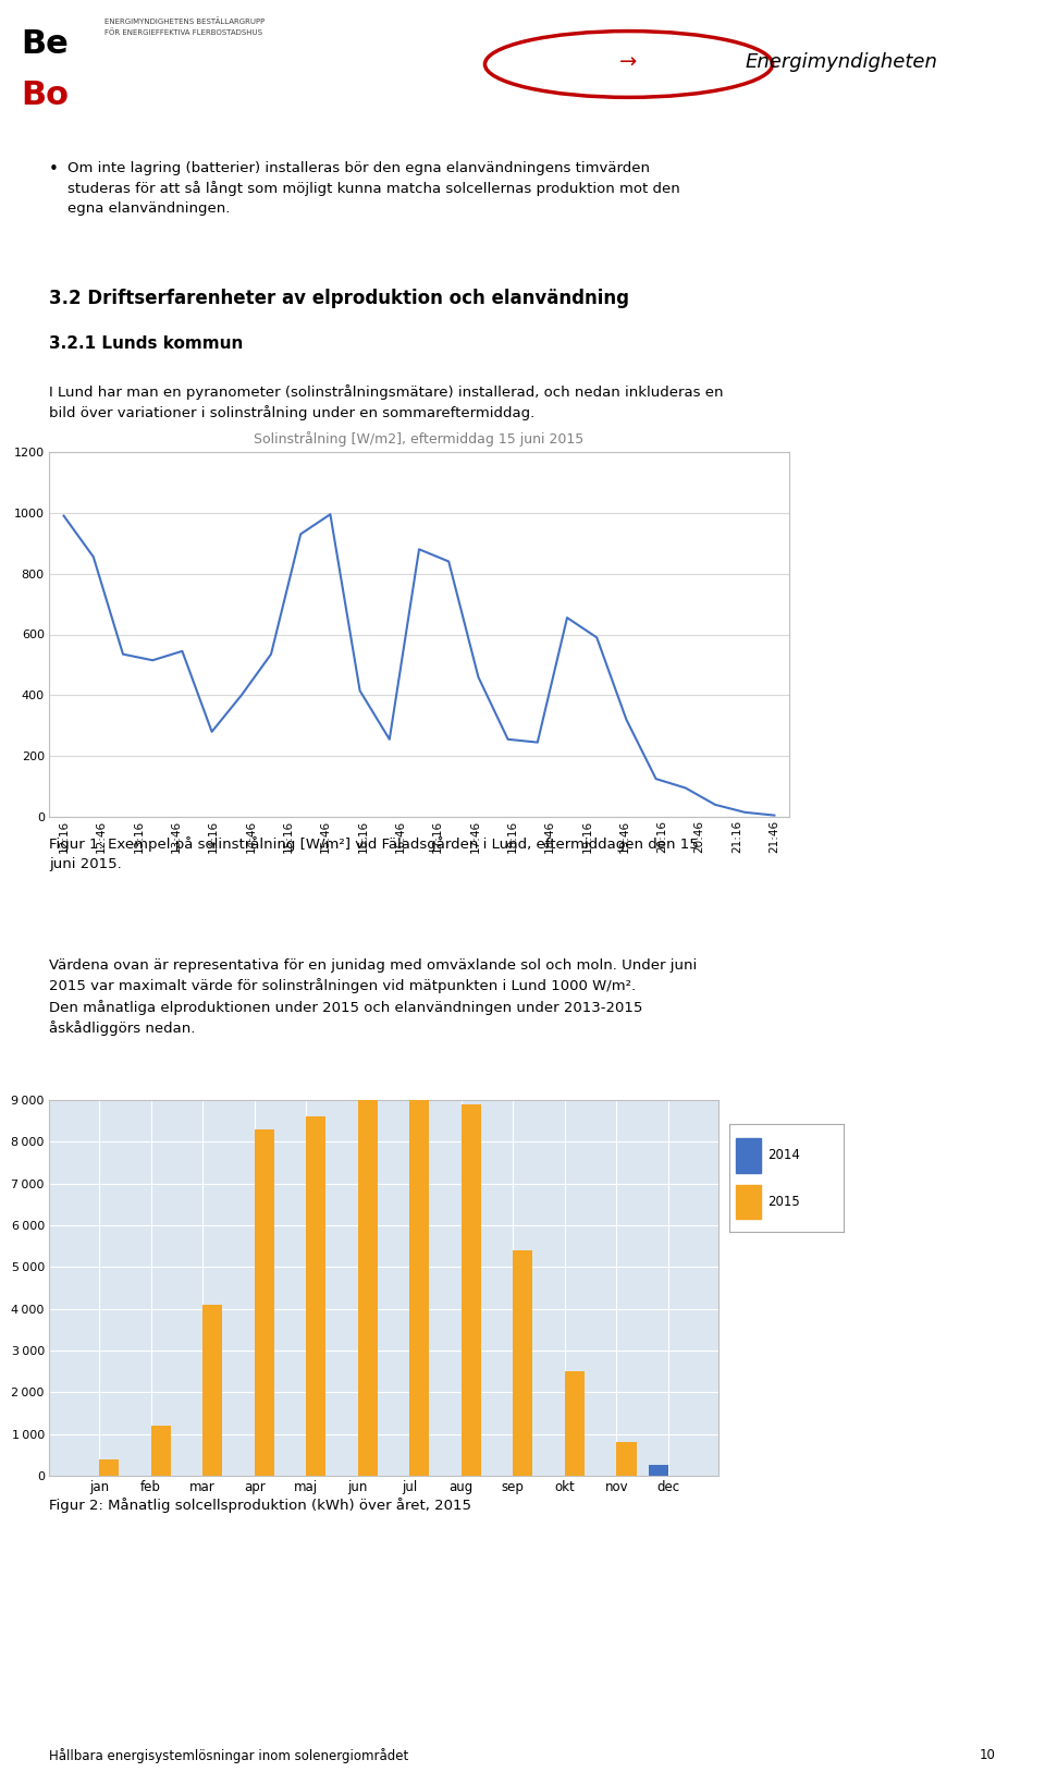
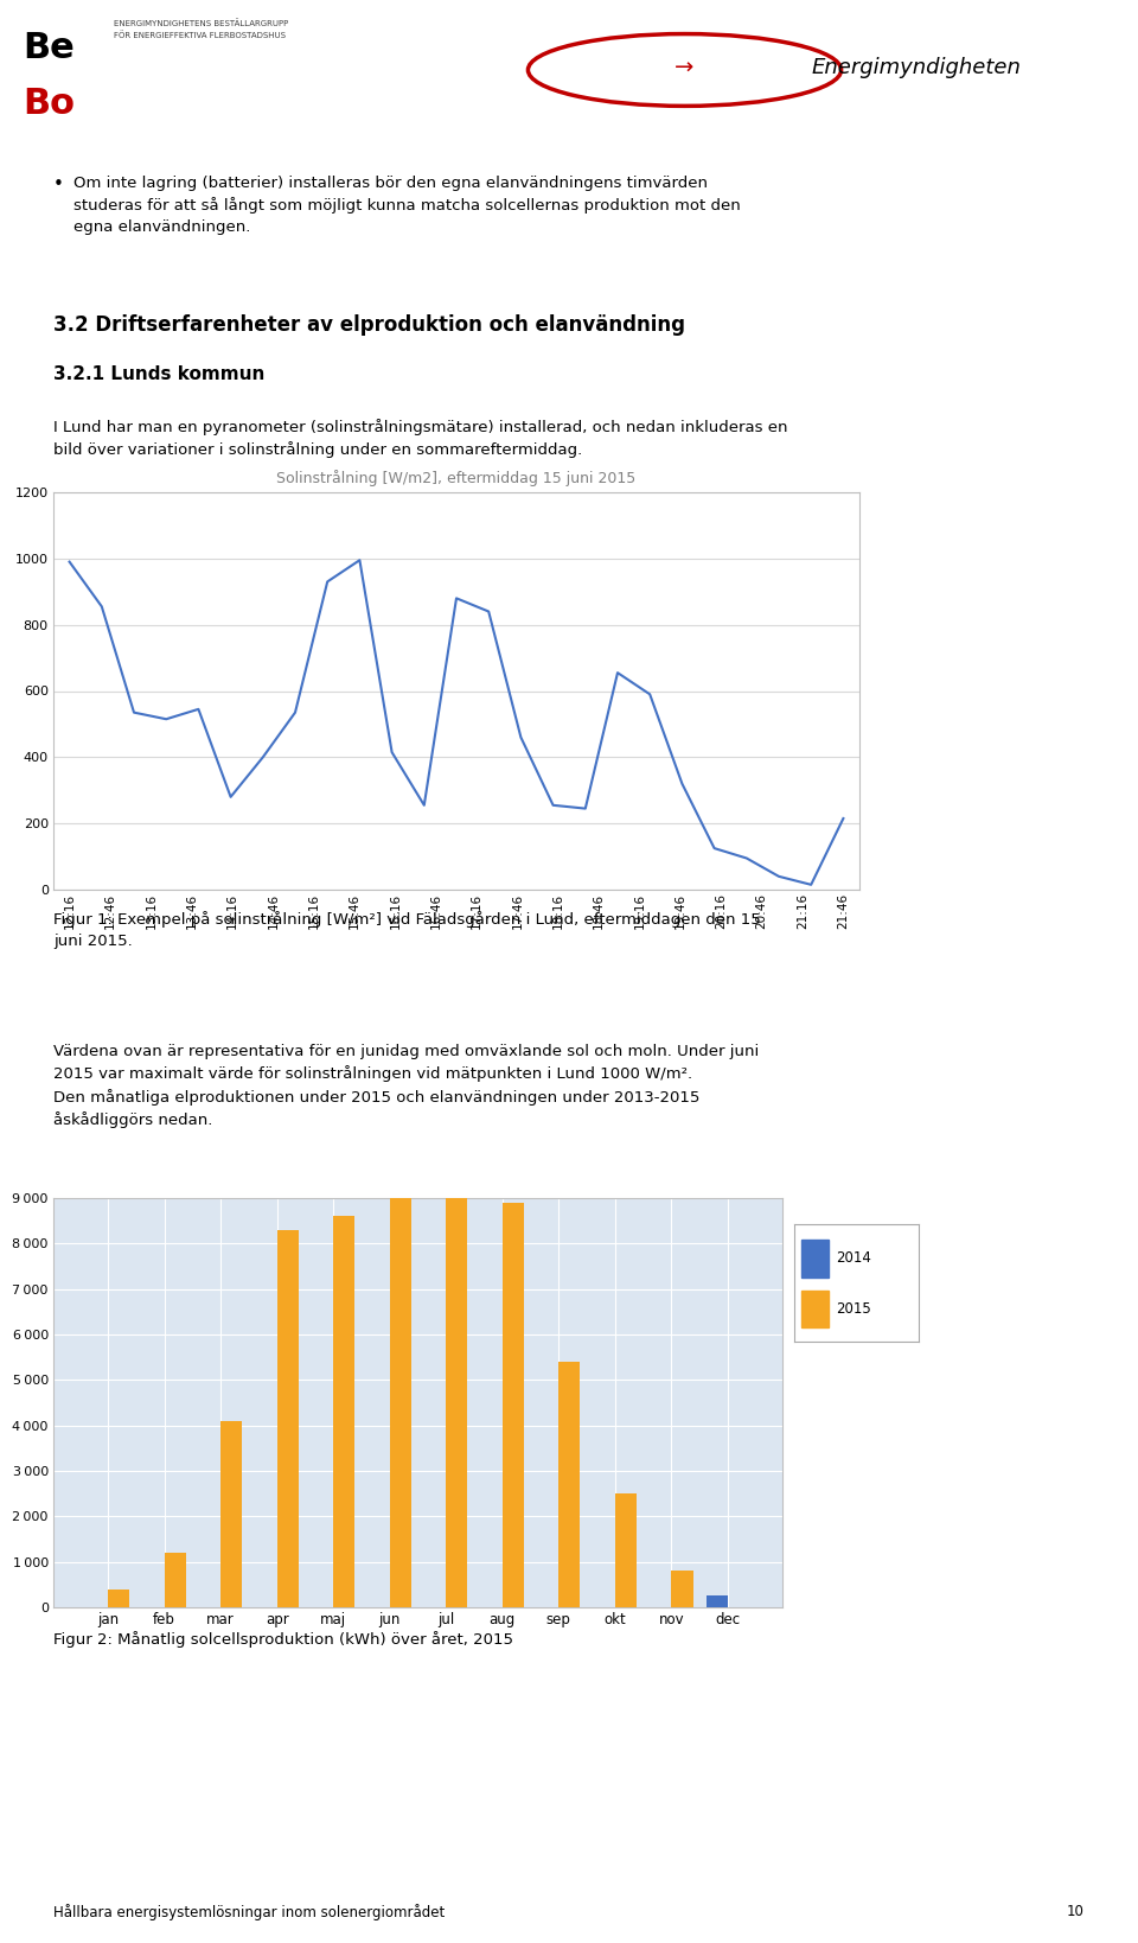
Solinstrålning [W/m2], eftermiddag 15 juni 2015/21:46: 5 -> 215
